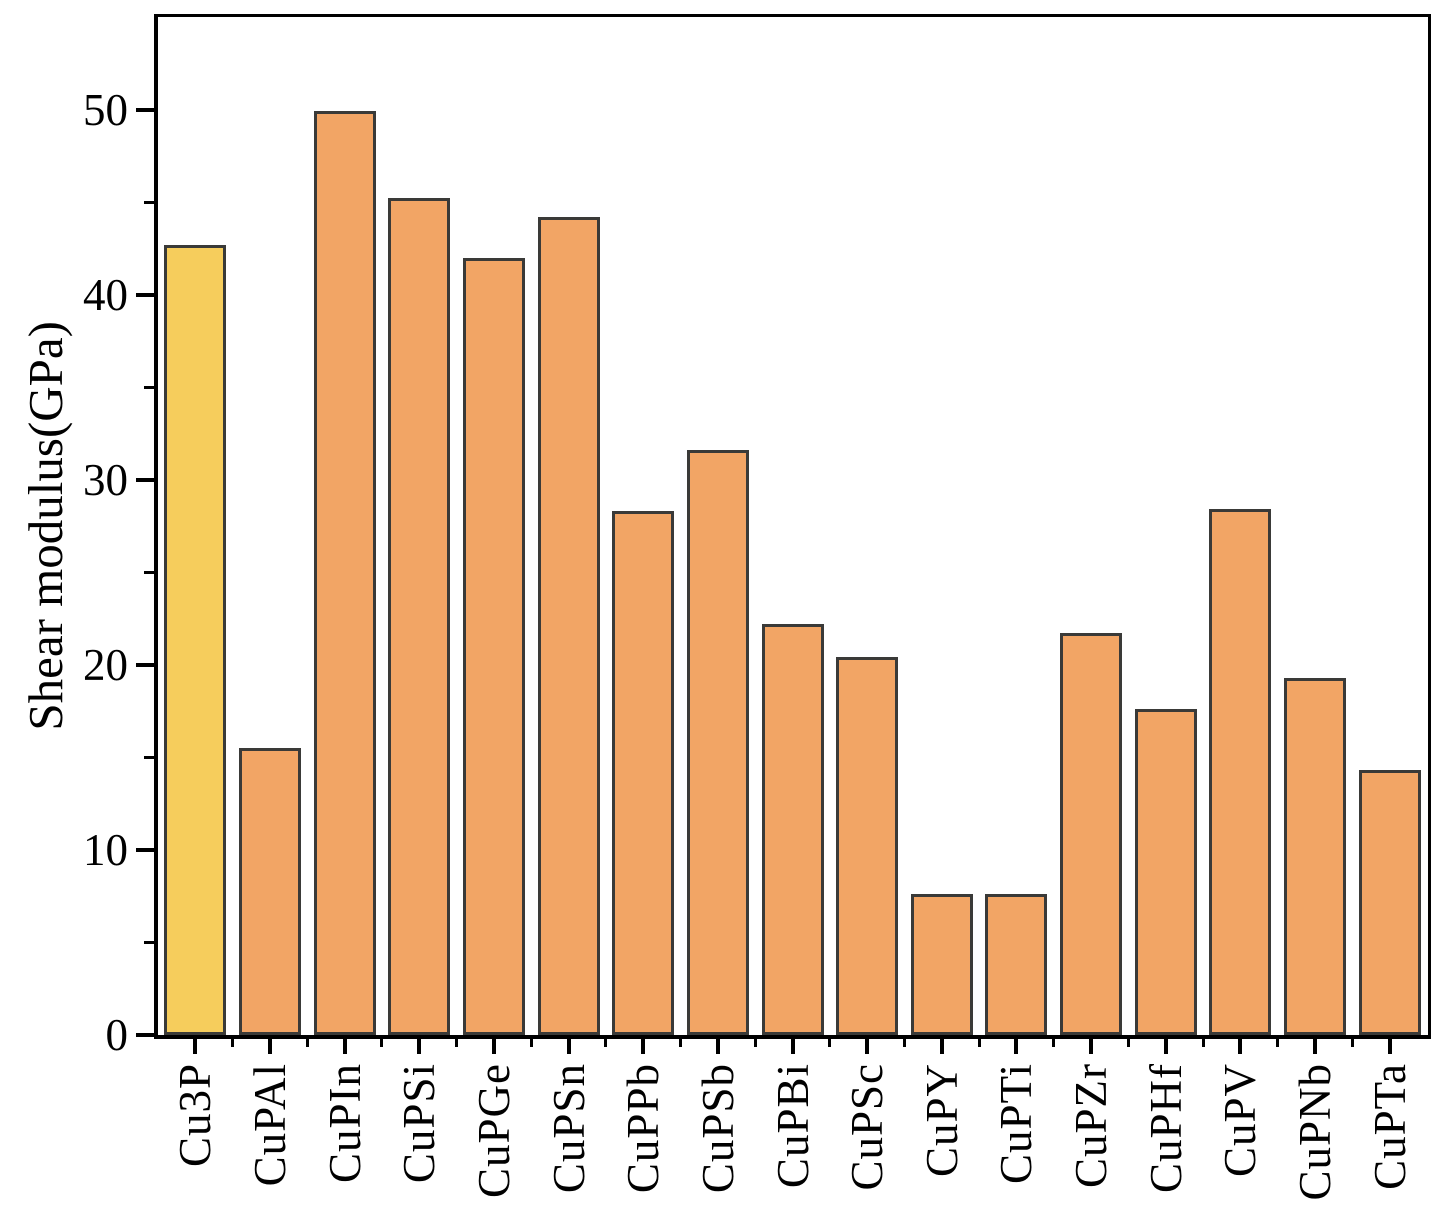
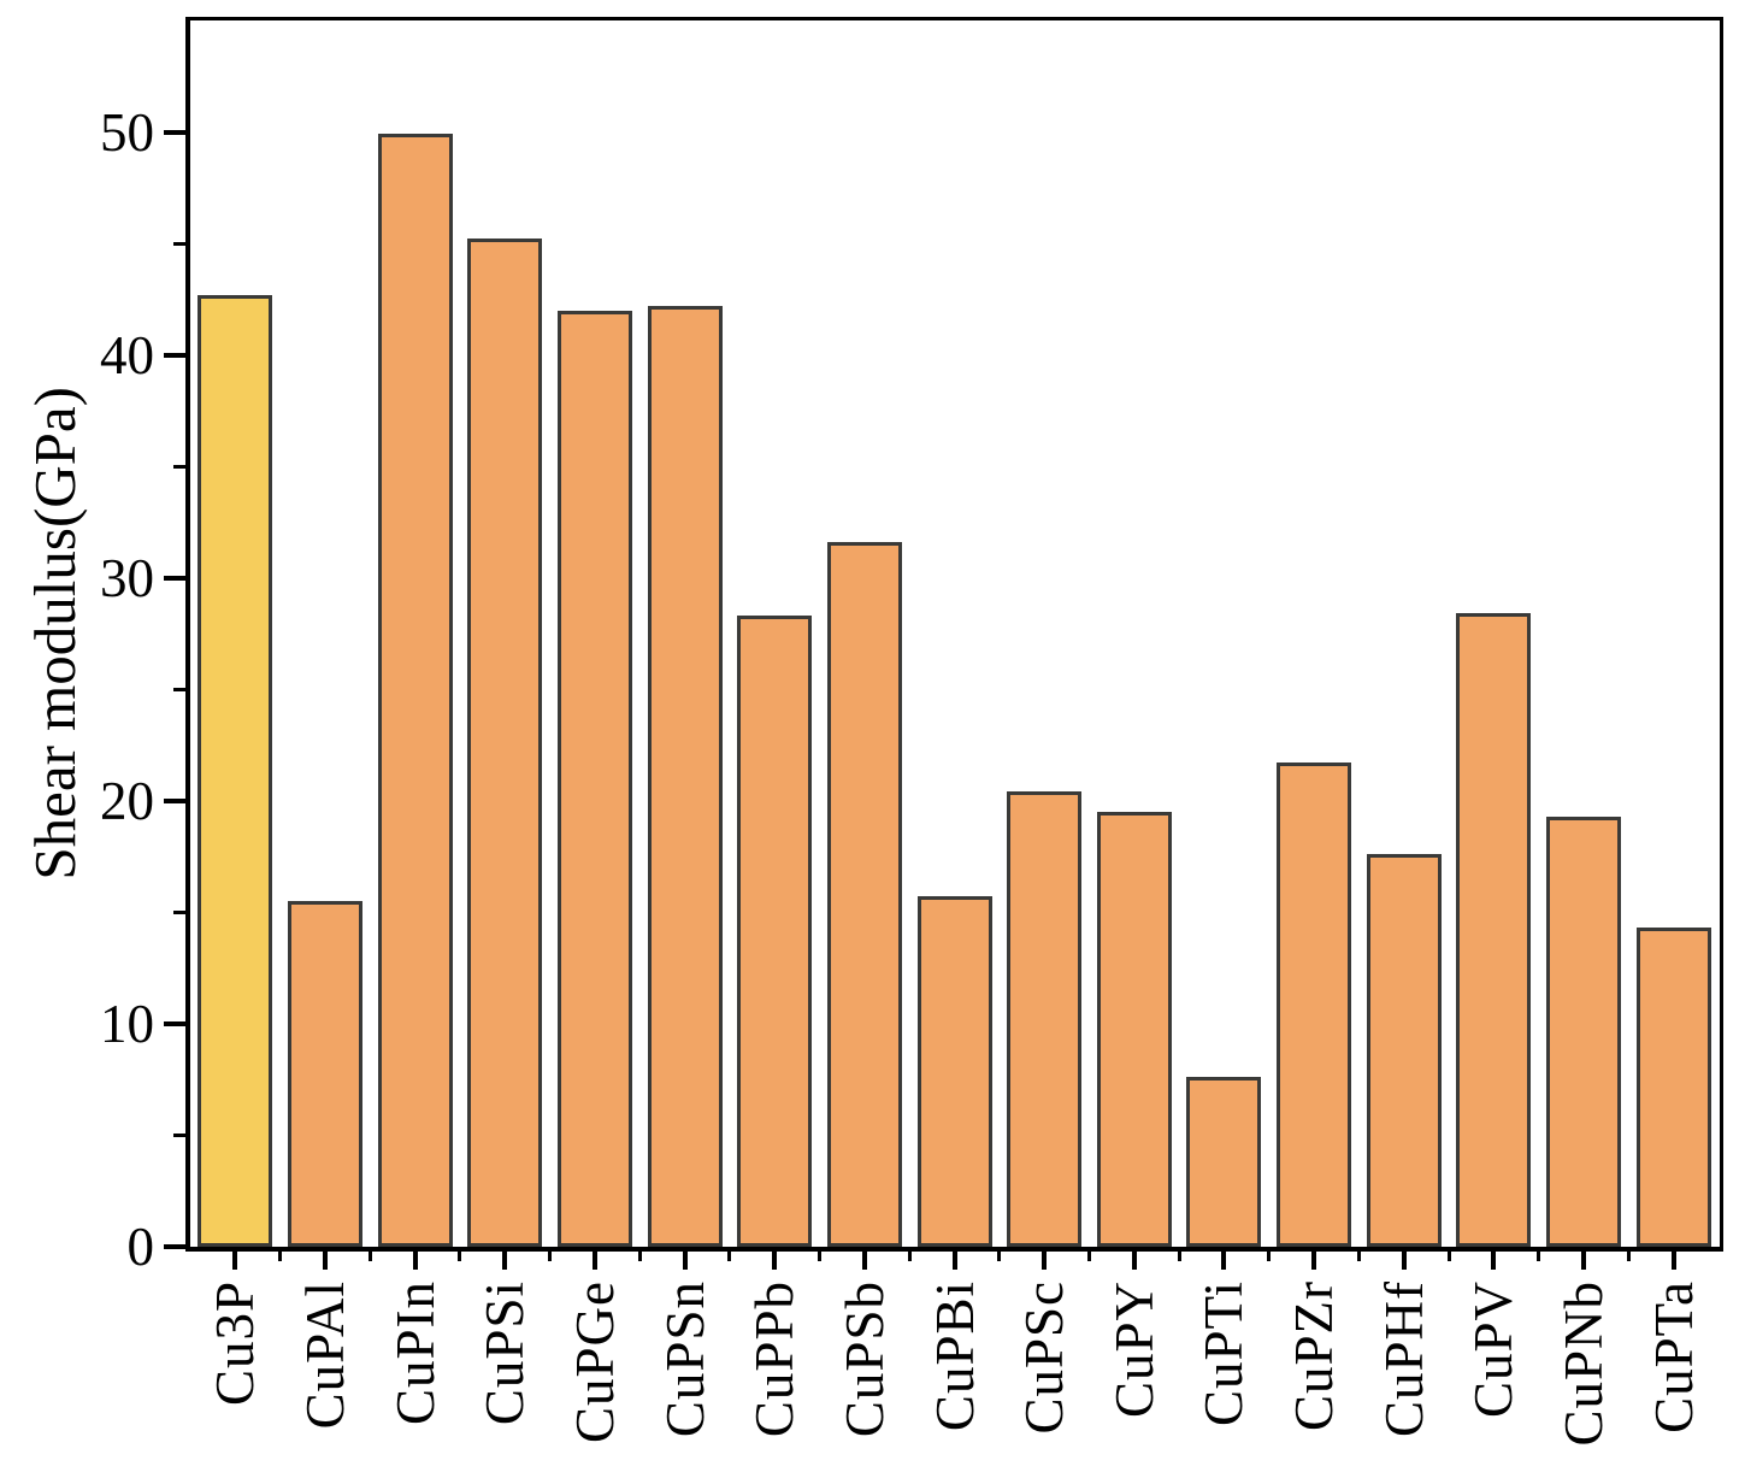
CuPSn: 44.2 -> 42.2
CuPBi: 22.2 -> 15.7
CuPY: 7.6 -> 19.5
